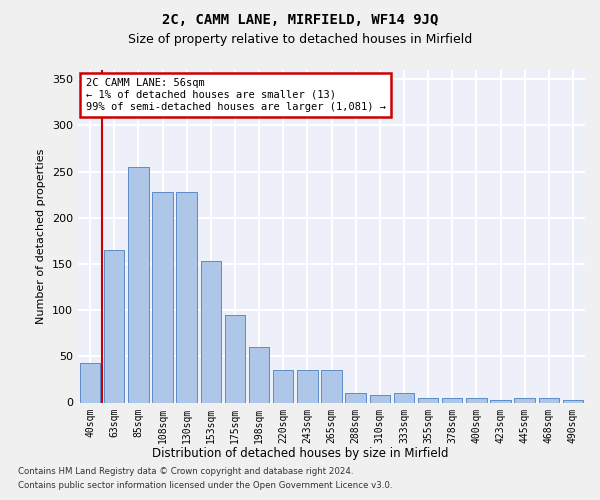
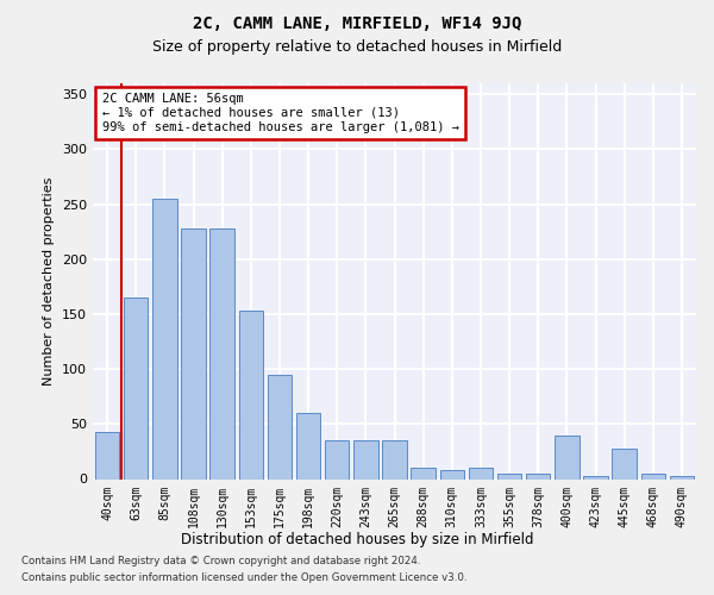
400sqm: 5 -> 40
445sqm: 5 -> 28
